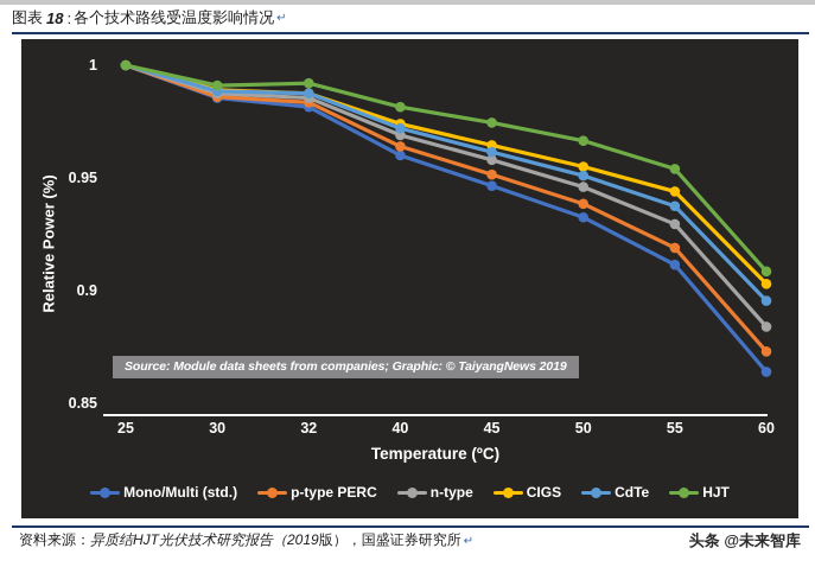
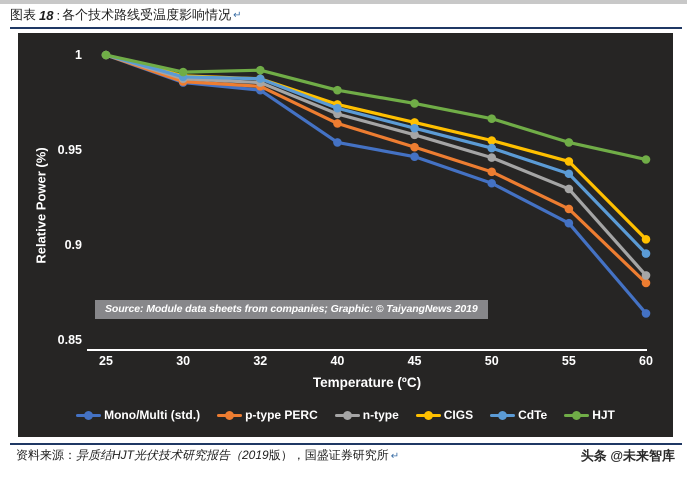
Mono/Multi (std.)/40: 0.960 -> 0.954
p-type PERC/60: 0.873 -> 0.880
HJT/60: 0.908 -> 0.945
